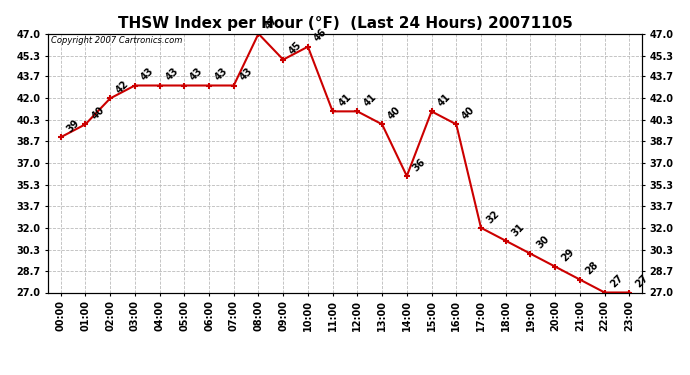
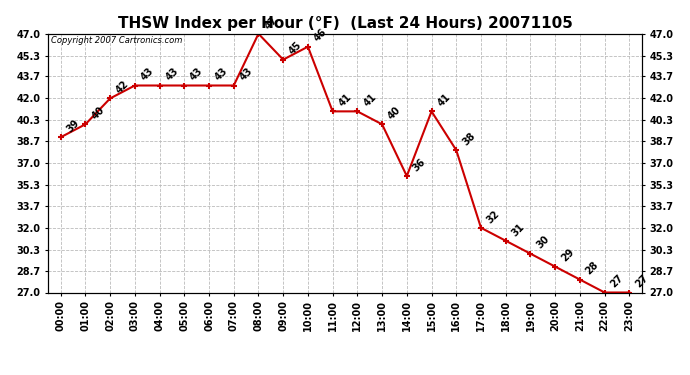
16:00: 40 -> 38
